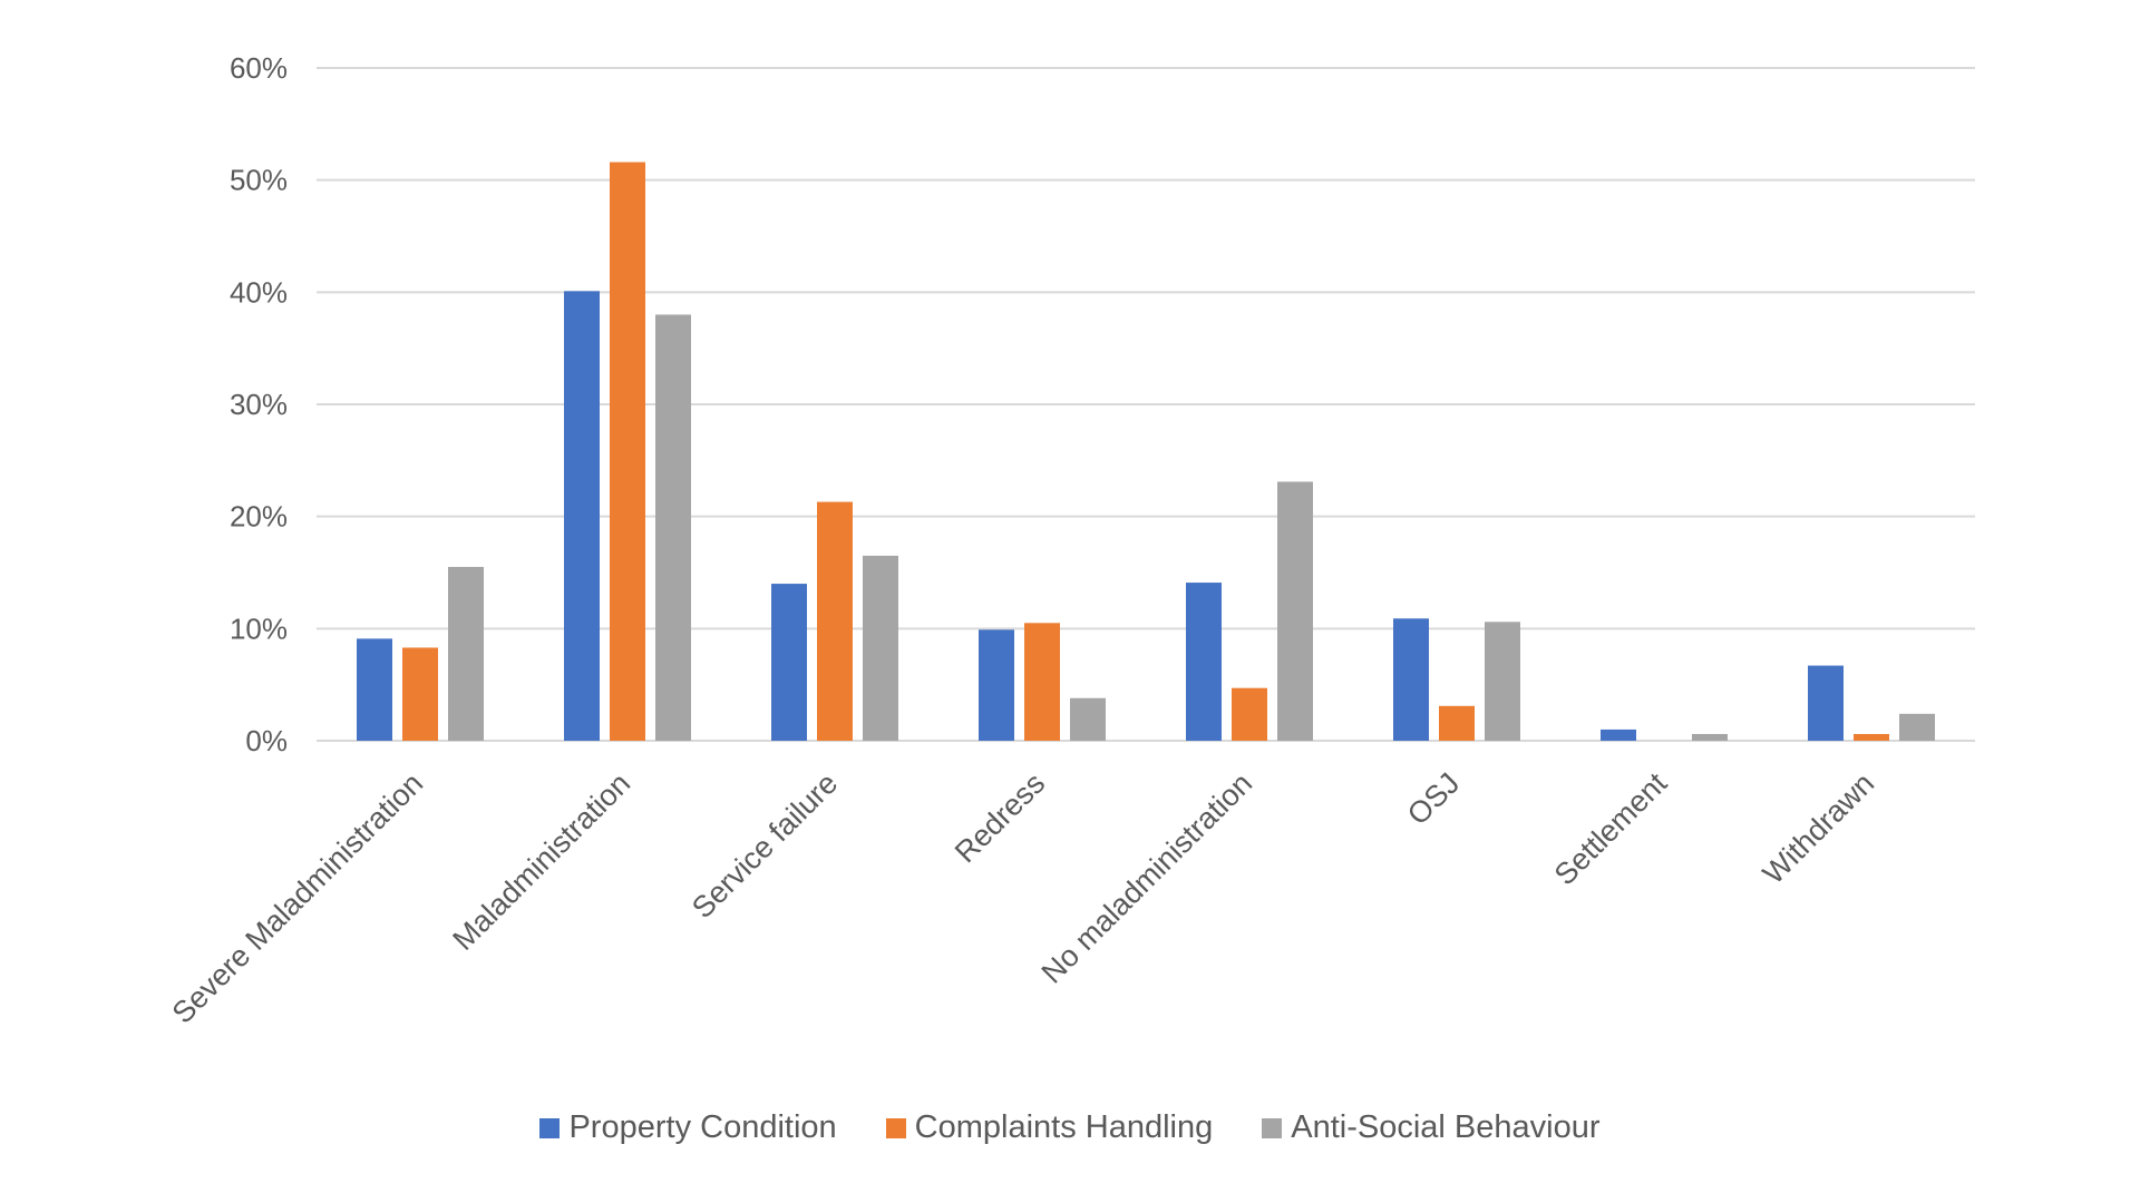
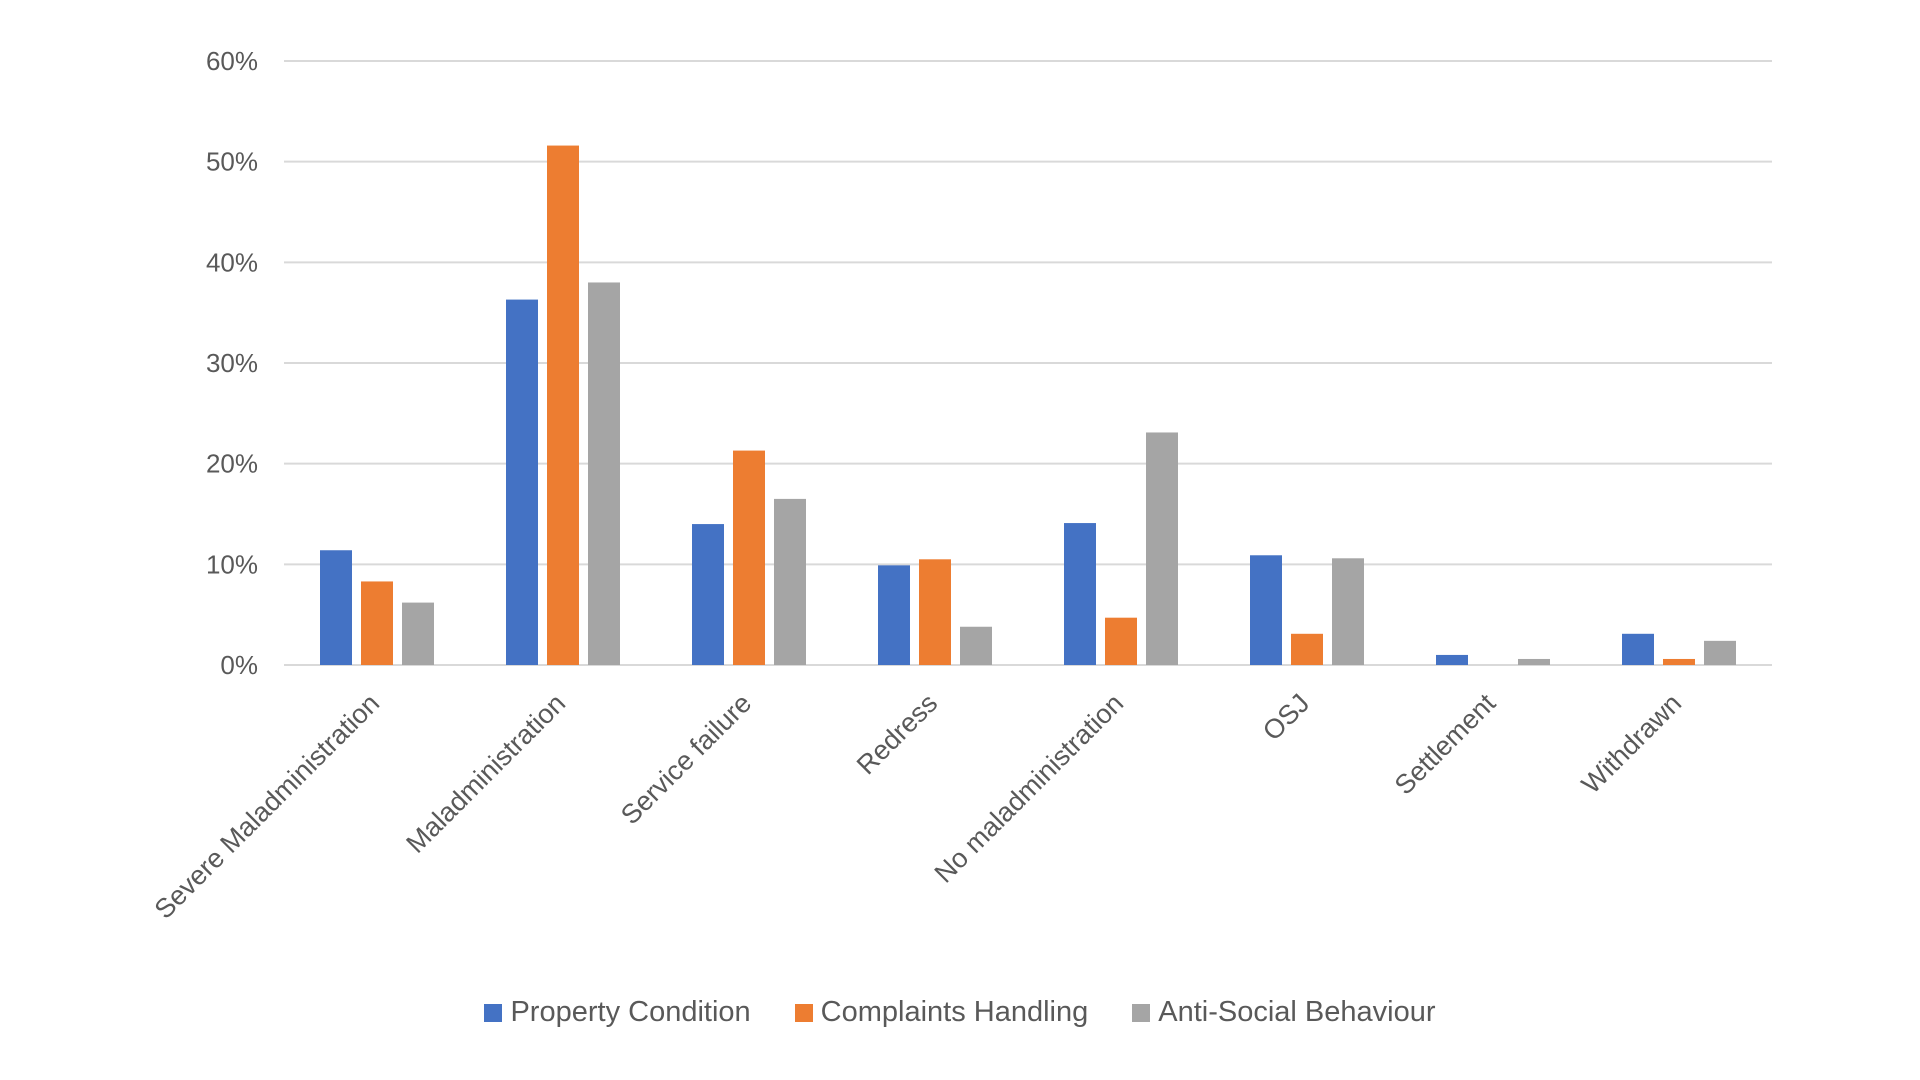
Property Condition/Severe Maladministration: 9.1% -> 11.4%
Anti-Social Behaviour/Severe Maladministration: 15.5% -> 6.2%
Property Condition/Maladministration: 40.1% -> 36.3%
Property Condition/Withdrawn: 6.7% -> 3.1%
